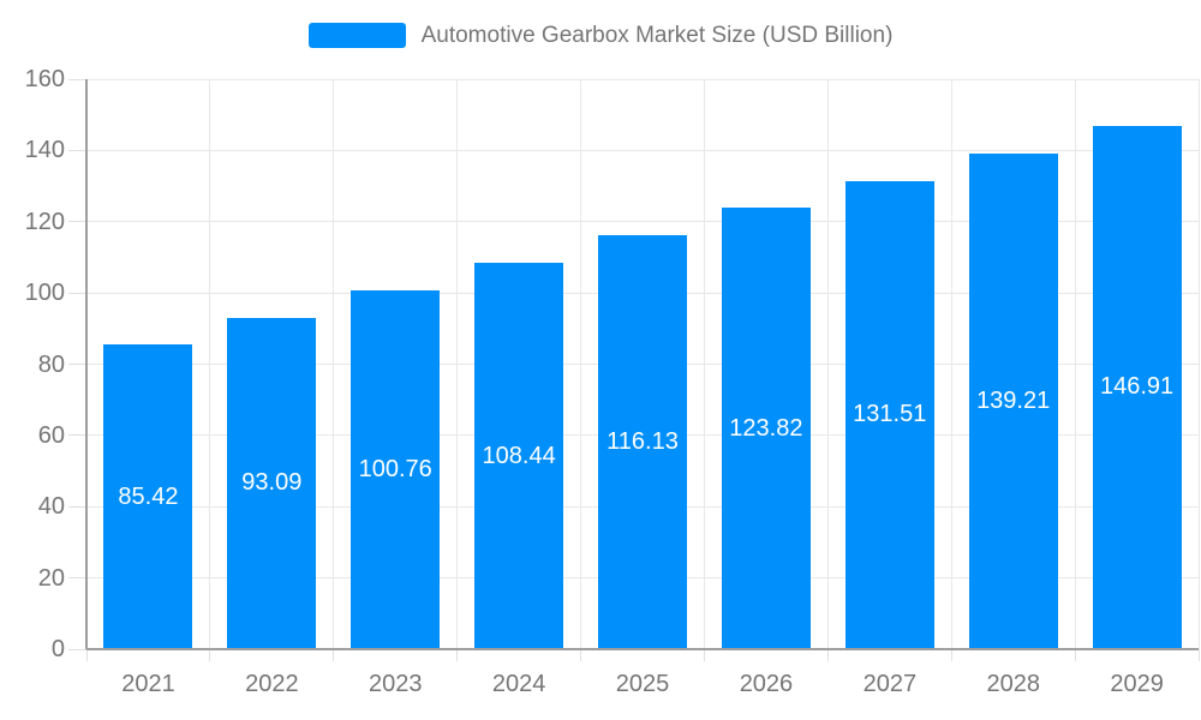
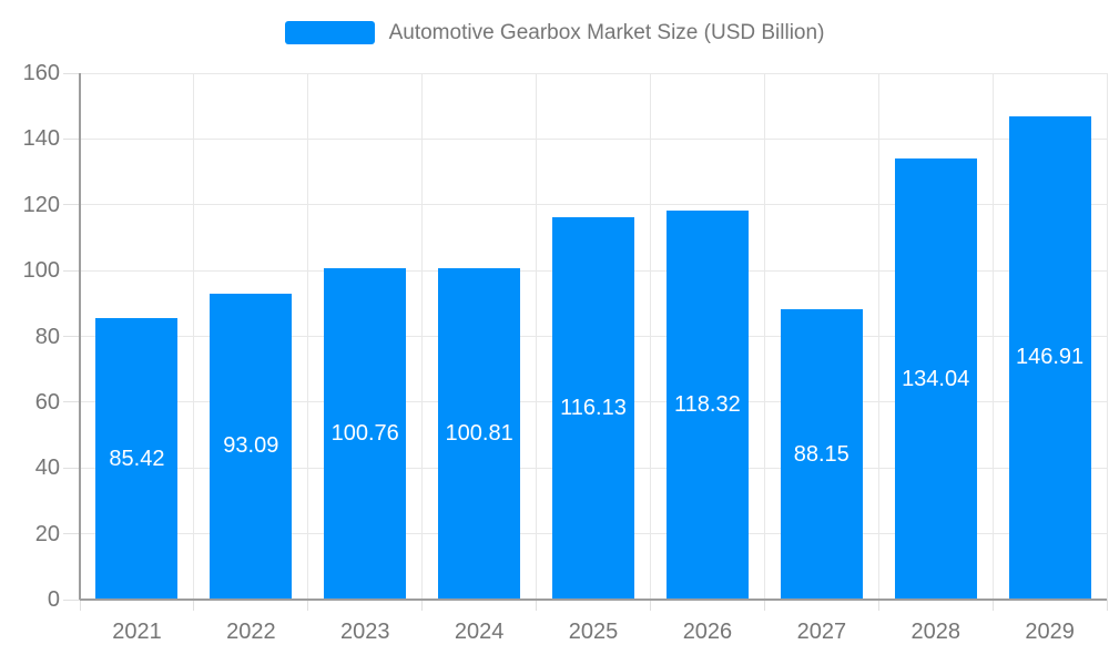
2024: 108.44 -> 100.81
2026: 123.82 -> 118.32
2027: 131.51 -> 88.15
2028: 139.21 -> 134.04
